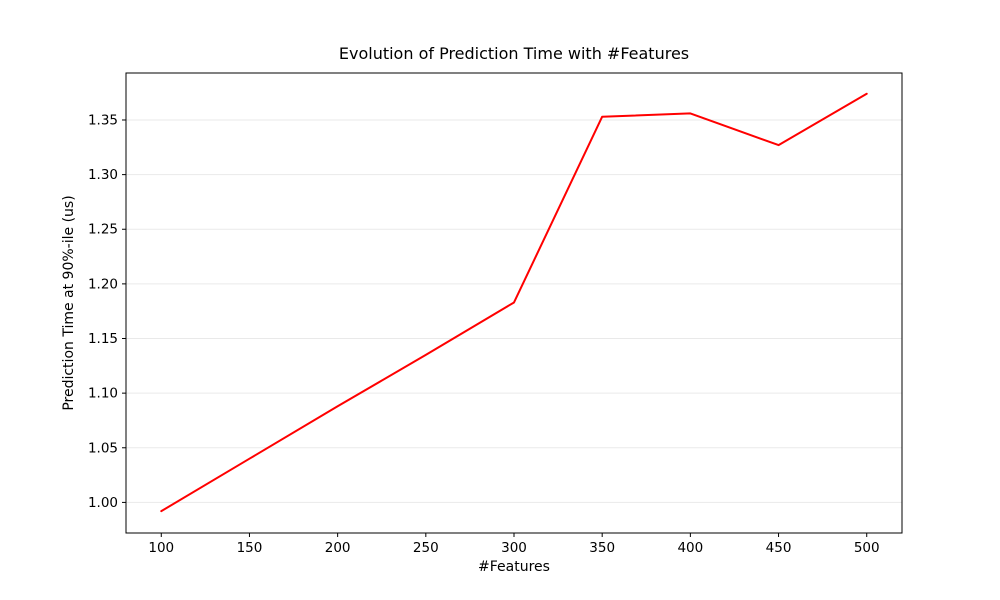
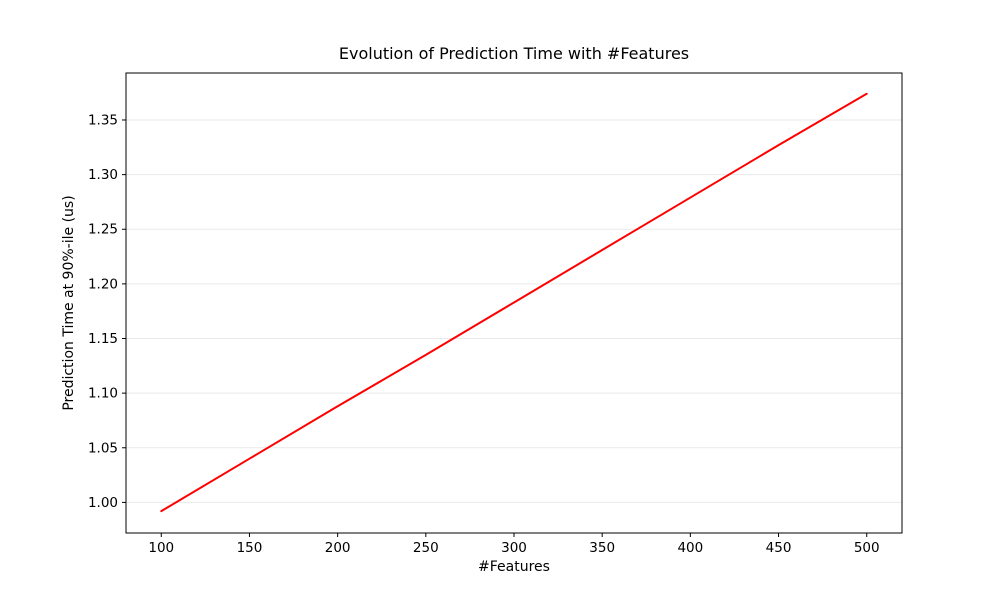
350: 1.353 -> 1.231
400: 1.356 -> 1.279
